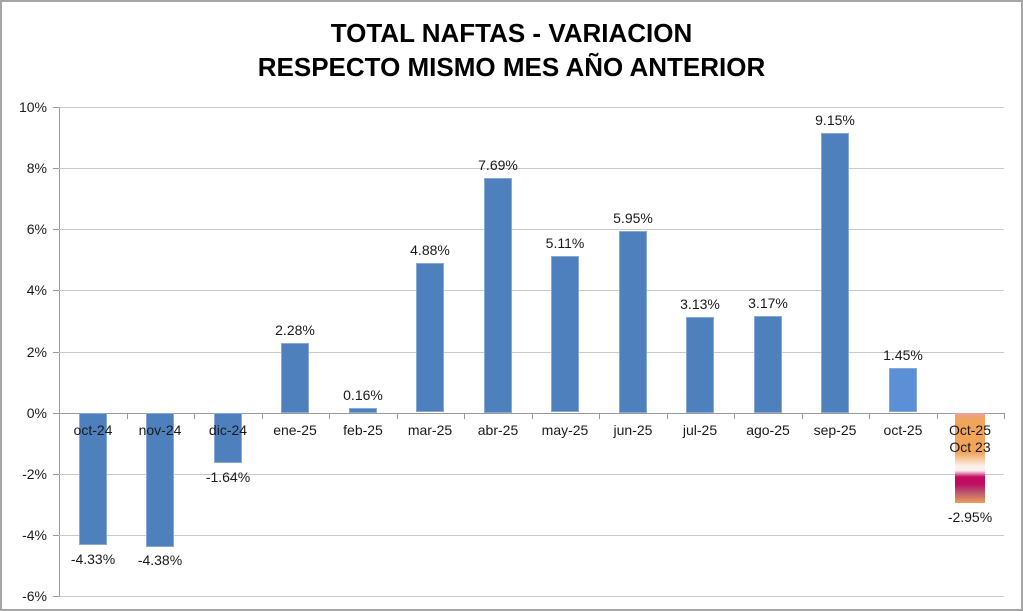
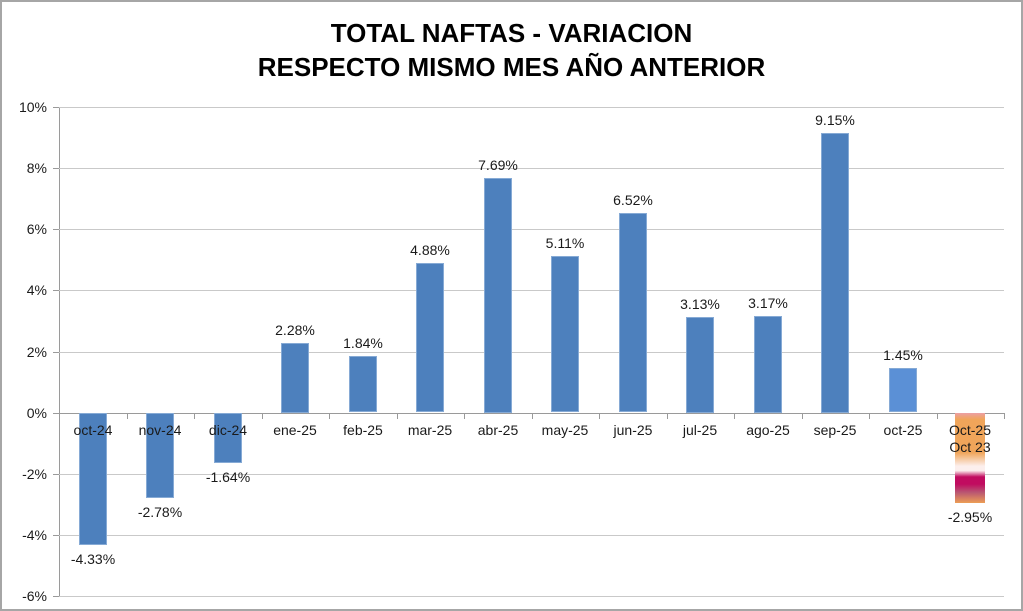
nov-24: -4.38% -> -2.78%
feb-25: 0.16% -> 1.84%
jun-25: 5.95% -> 6.52%
